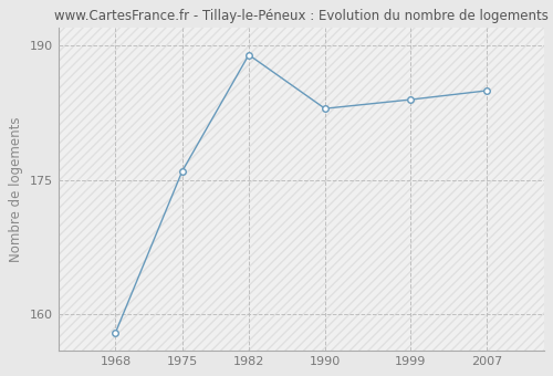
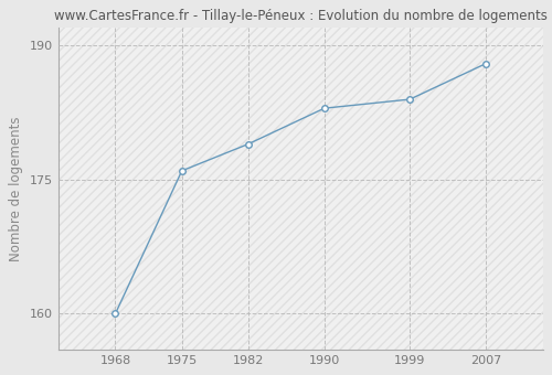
1968: 158 -> 160
1982: 189 -> 179
2007: 185 -> 188
